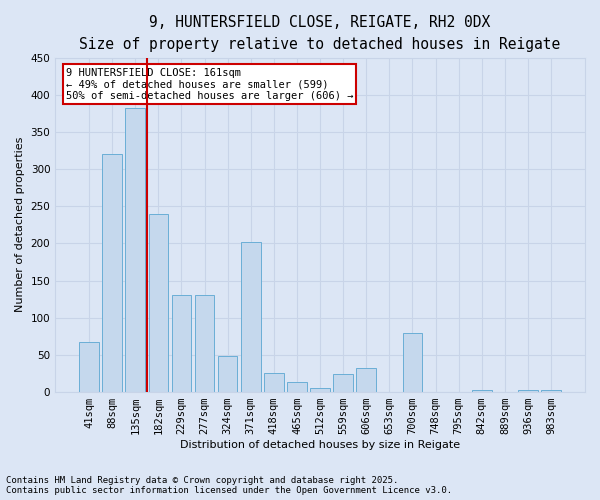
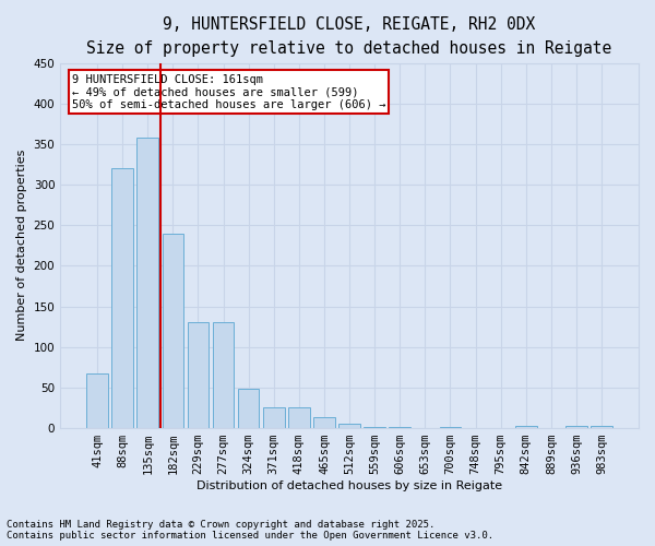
135sqm: 382 -> 358
371sqm: 202 -> 25
559sqm: 24 -> 1
606sqm: 32 -> 1
700sqm: 80 -> 1
